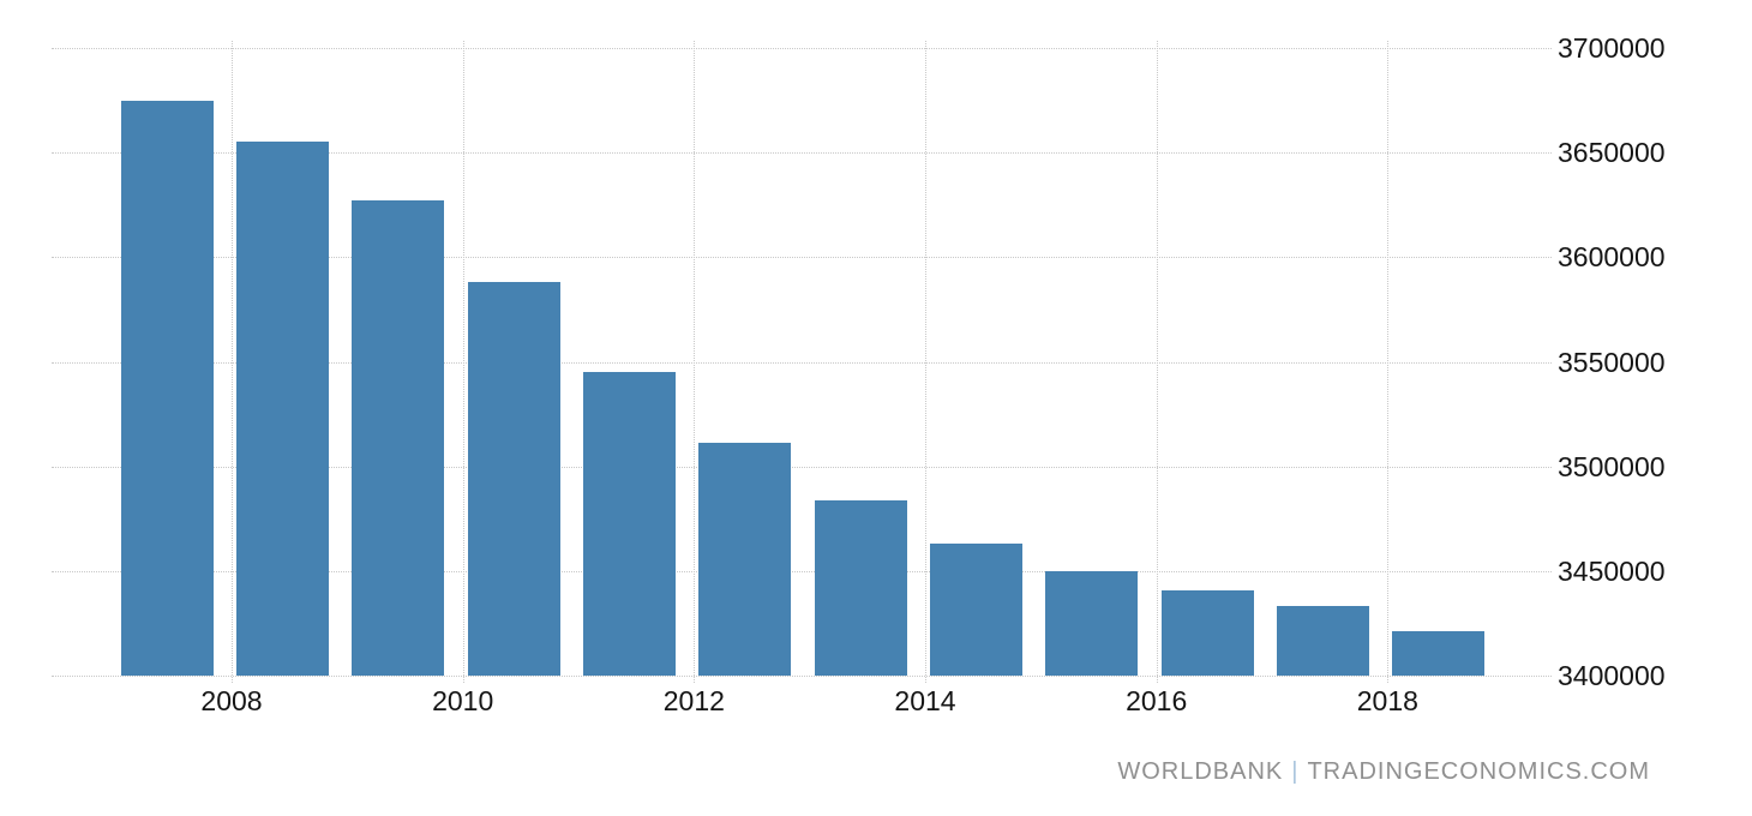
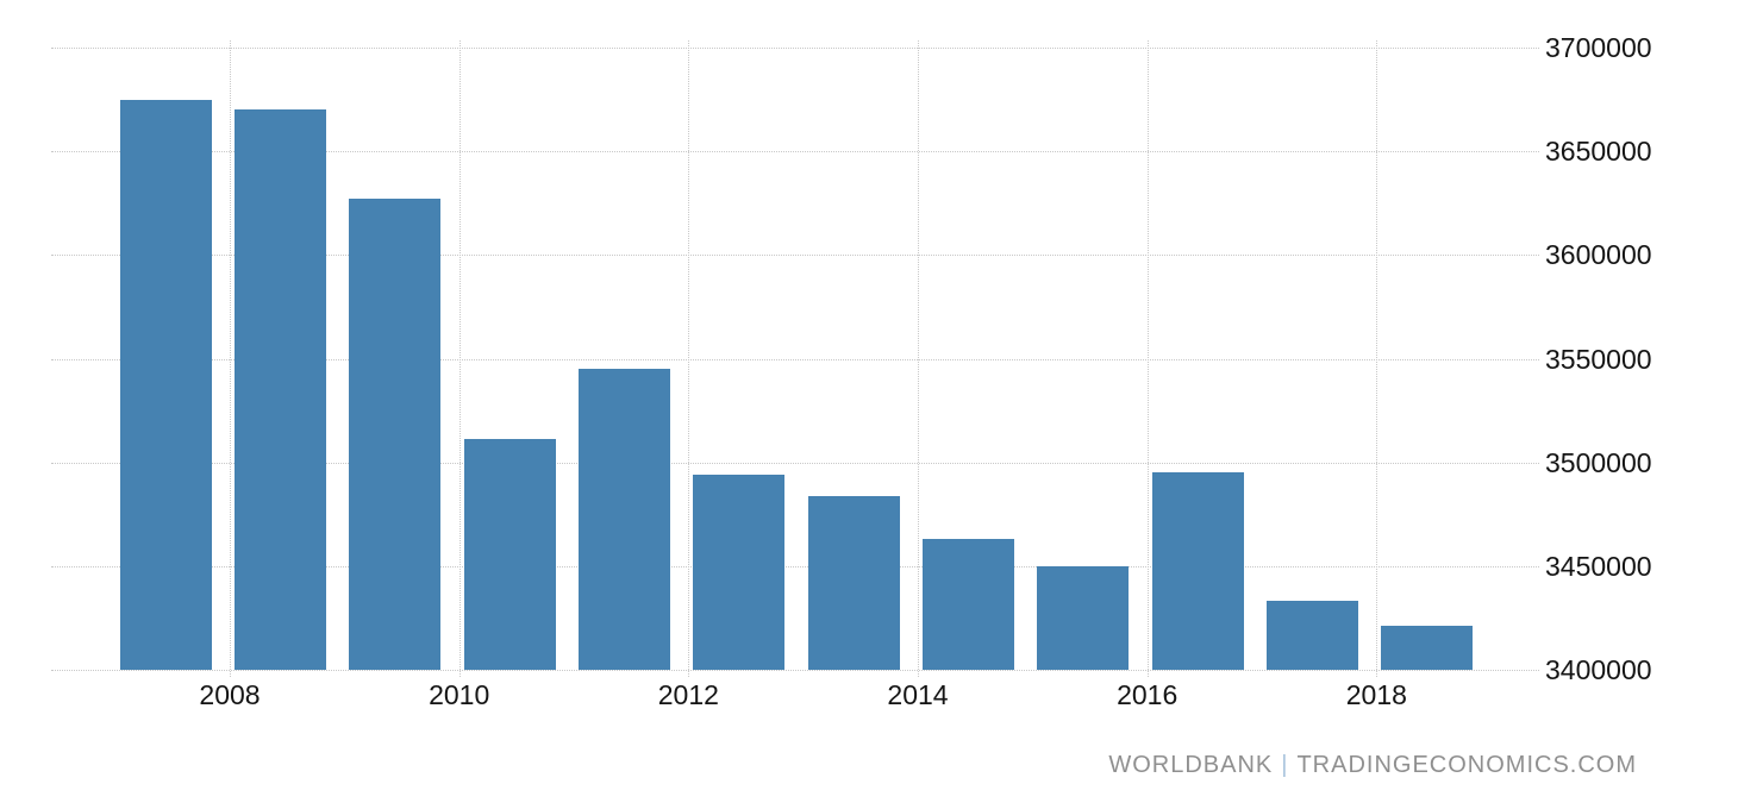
2008: 3655000 -> 3670000
2010: 3588000 -> 3511000
2012: 3511000 -> 3494000
2016: 3441000 -> 3495000
